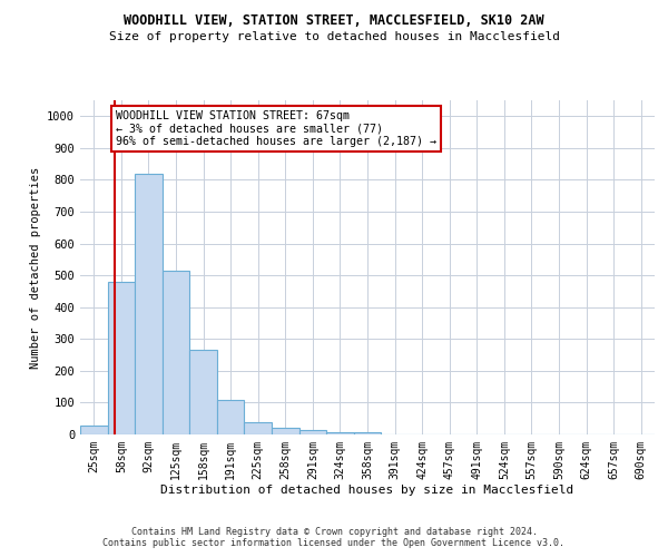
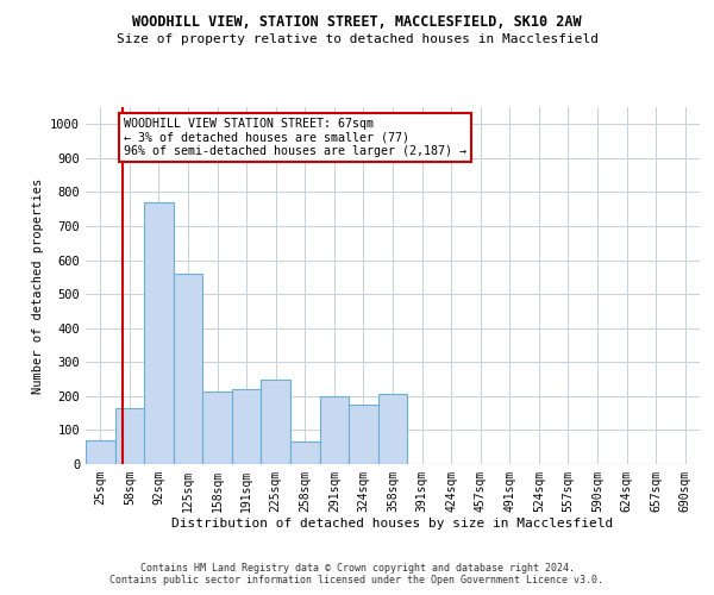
25sqm: 27 -> 70
58sqm: 480 -> 165
92sqm: 820 -> 770
125sqm: 515 -> 560
158sqm: 265 -> 215
191sqm: 109 -> 220
225sqm: 38 -> 250
258sqm: 20 -> 65
291sqm: 15 -> 200
324sqm: 8 -> 175
358sqm: 6 -> 205
